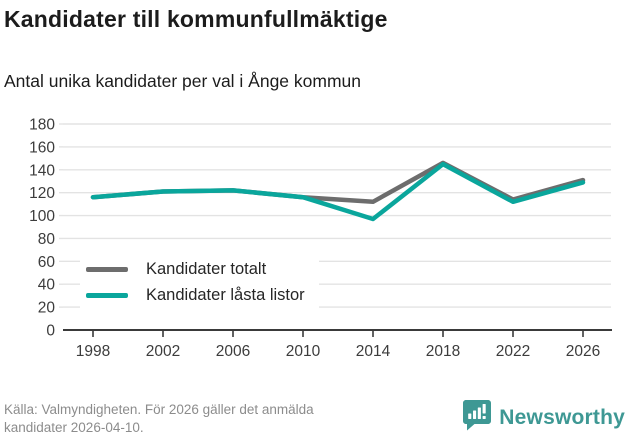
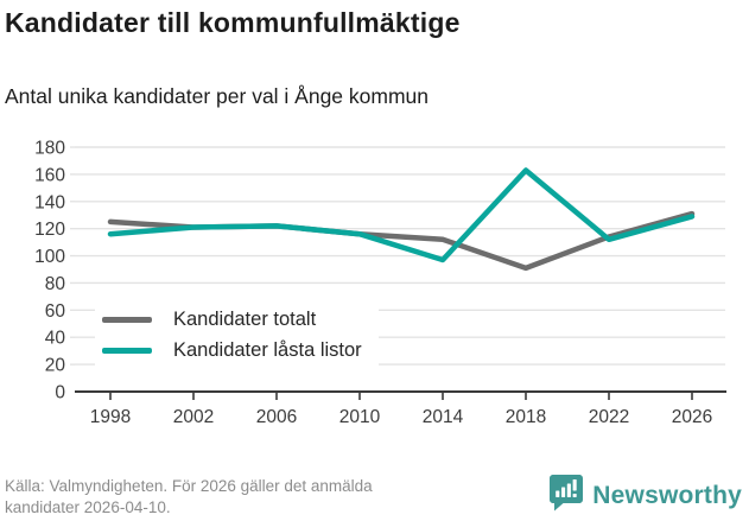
Kandidater totalt/1998: 116 -> 125
Kandidater totalt/2018: 146 -> 91
Kandidater låsta listor/2018: 145 -> 163
